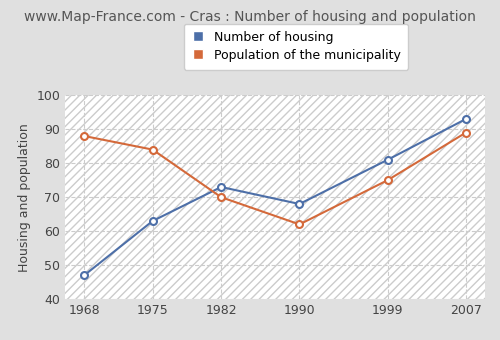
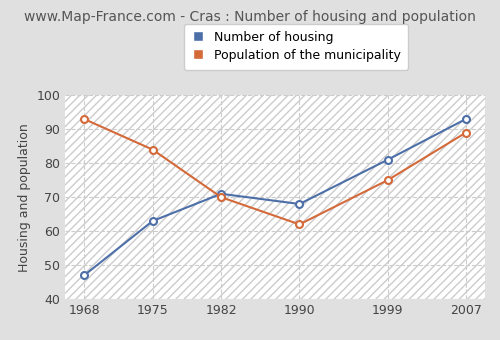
Population of the municipality/1968: 88 -> 93
Number of housing/1982: 73 -> 71
